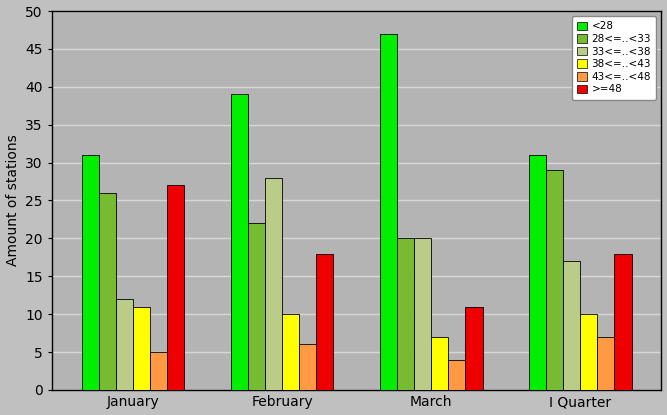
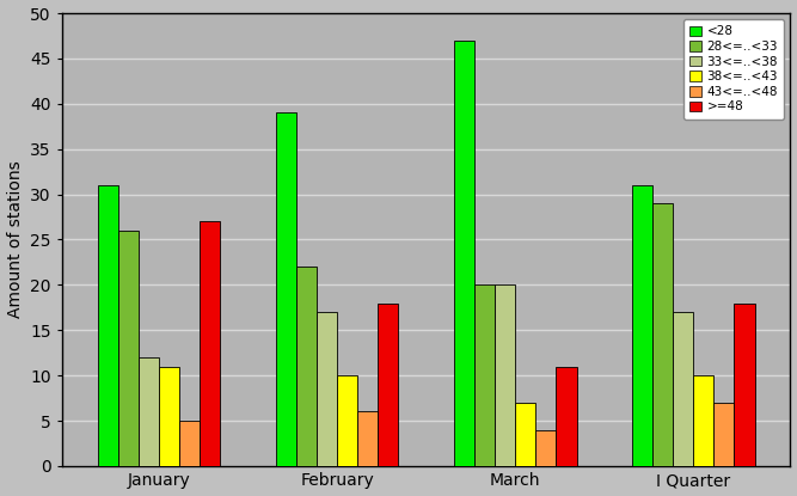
33<=..<38/February: 28 -> 17
